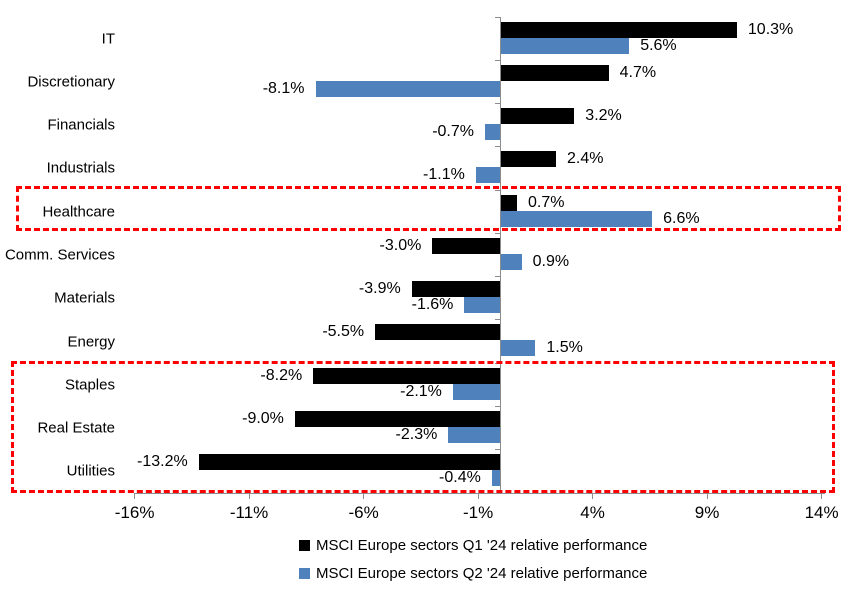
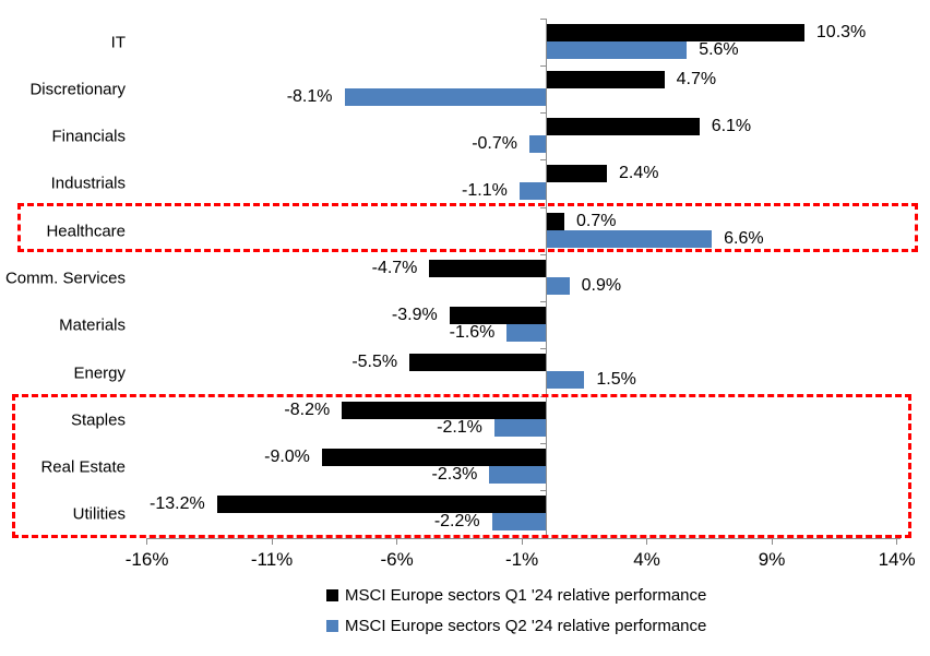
MSCI Europe sectors Q1 '24 relative performance/Financials: 3.2% -> 6.1%
MSCI Europe sectors Q1 '24 relative performance/Comm. Services: -3.0% -> -4.7%
MSCI Europe sectors Q2 '24 relative performance/Utilities: -0.4% -> -2.2%
